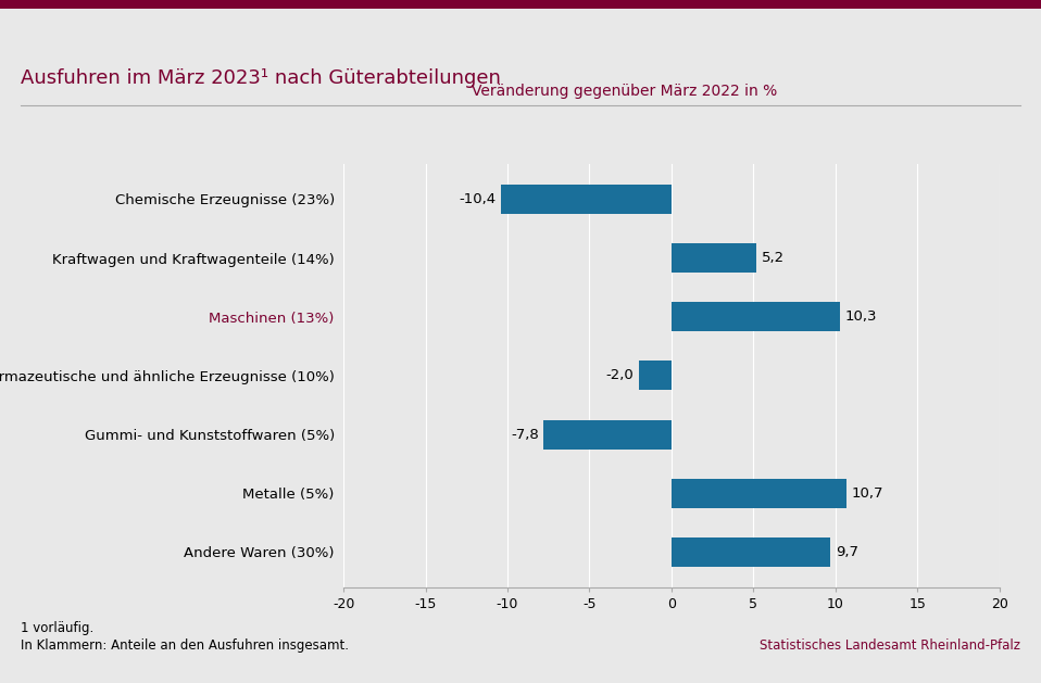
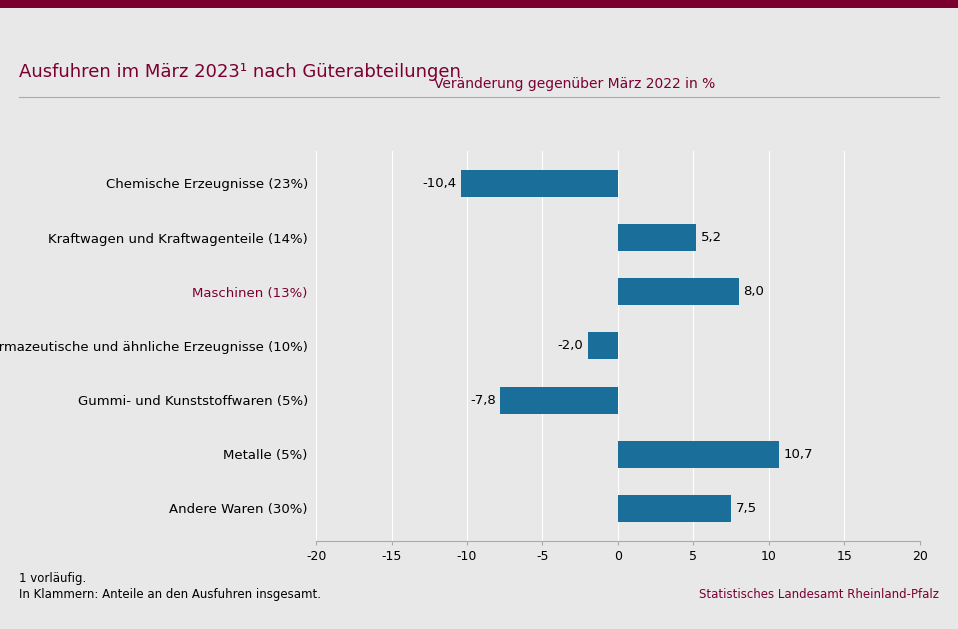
Maschinen (13%): 10,3 -> 8,0
Andere Waren (30%): 9,7 -> 7,5
